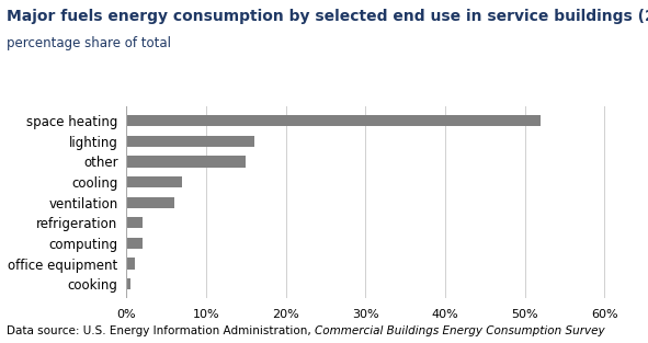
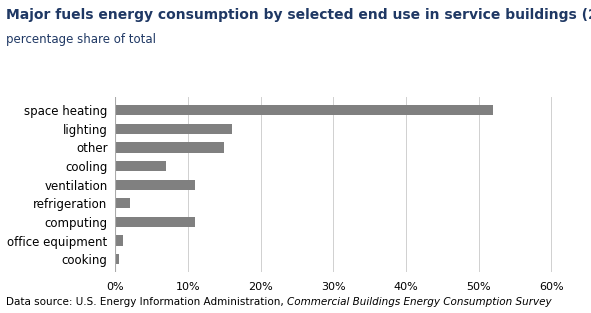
ventilation: 6.0% -> 11.0%
computing: 2.0% -> 11.0%
